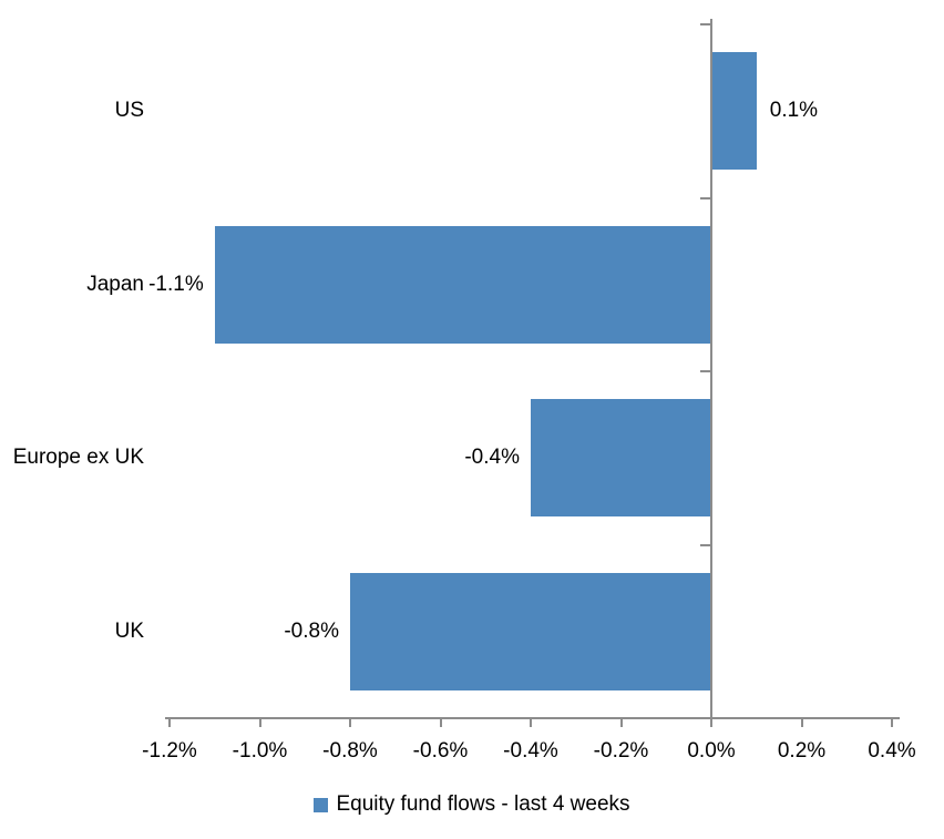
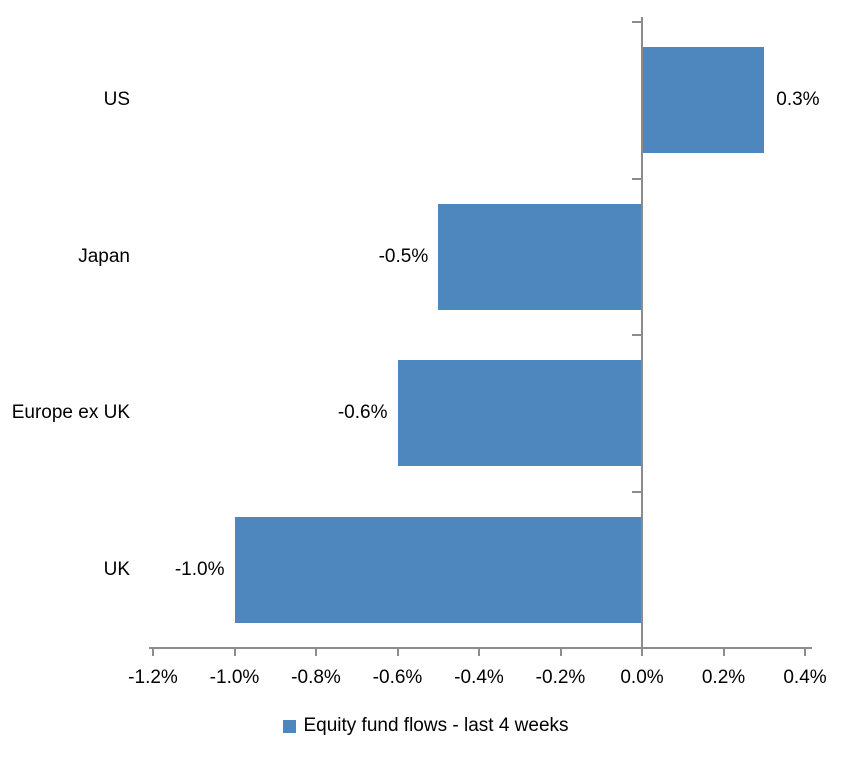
US: 0.1% -> 0.3%
Japan: -1.1% -> -0.5%
Europe ex UK: -0.4% -> -0.6%
UK: -0.8% -> -1.0%
